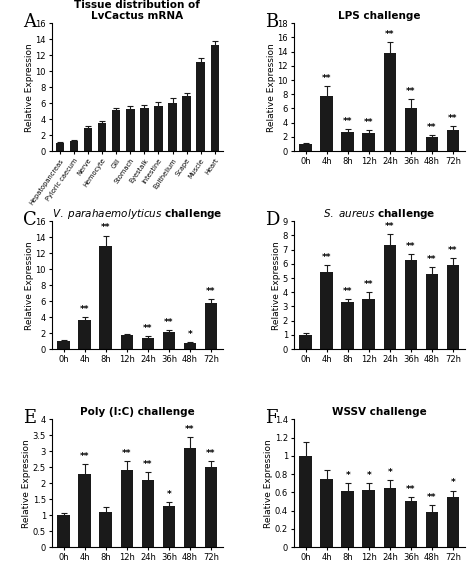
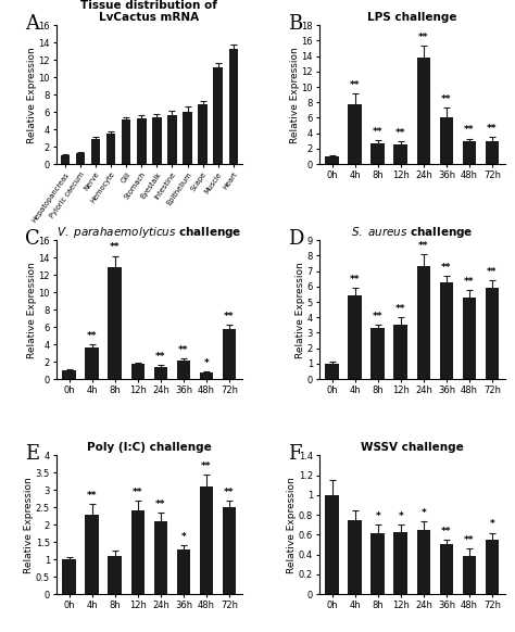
LPS challenge/48h: 2.0 -> 3.0
